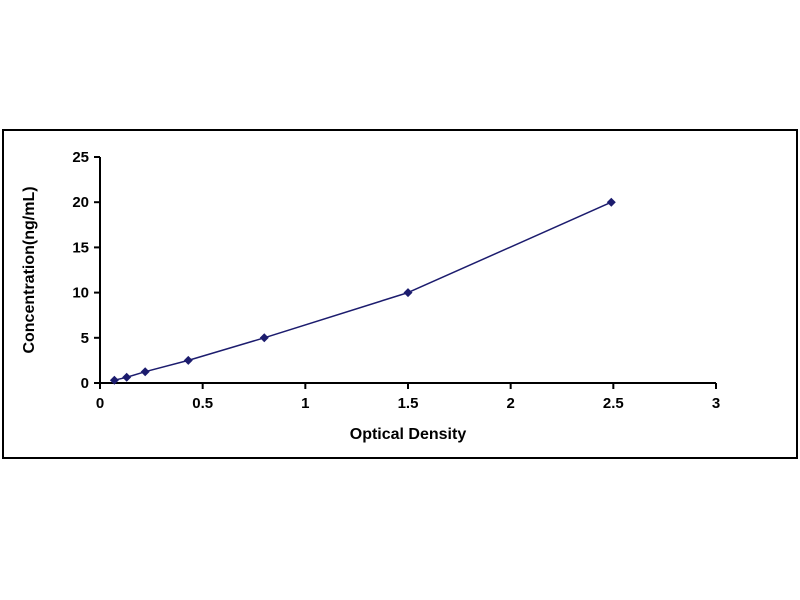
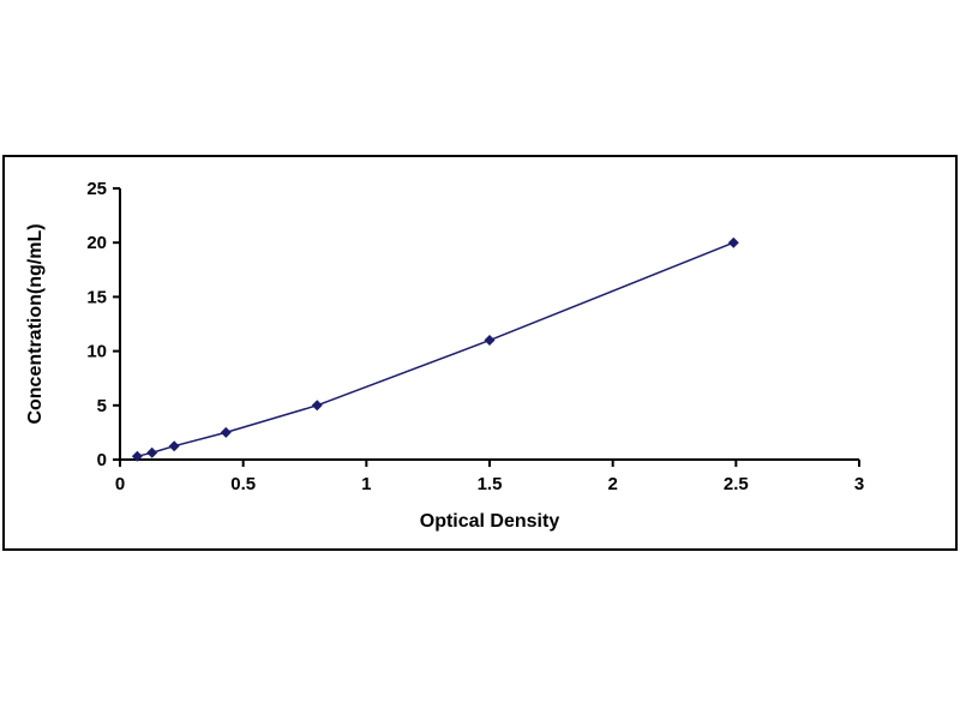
1.5: 10 -> 11
